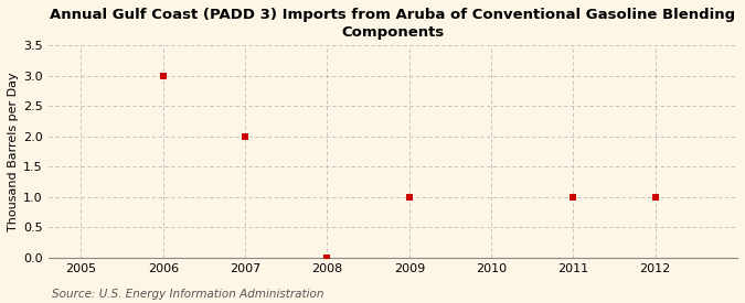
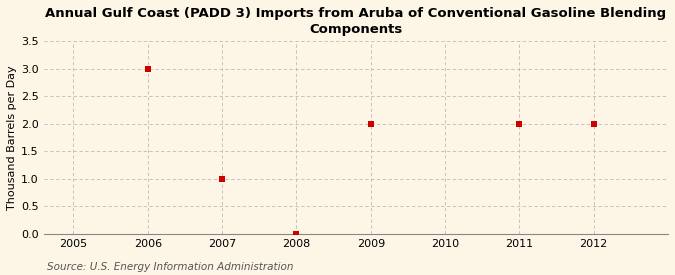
2007: 2 -> 1
2009: 1 -> 2
2011: 1 -> 2
2012: 1 -> 2
